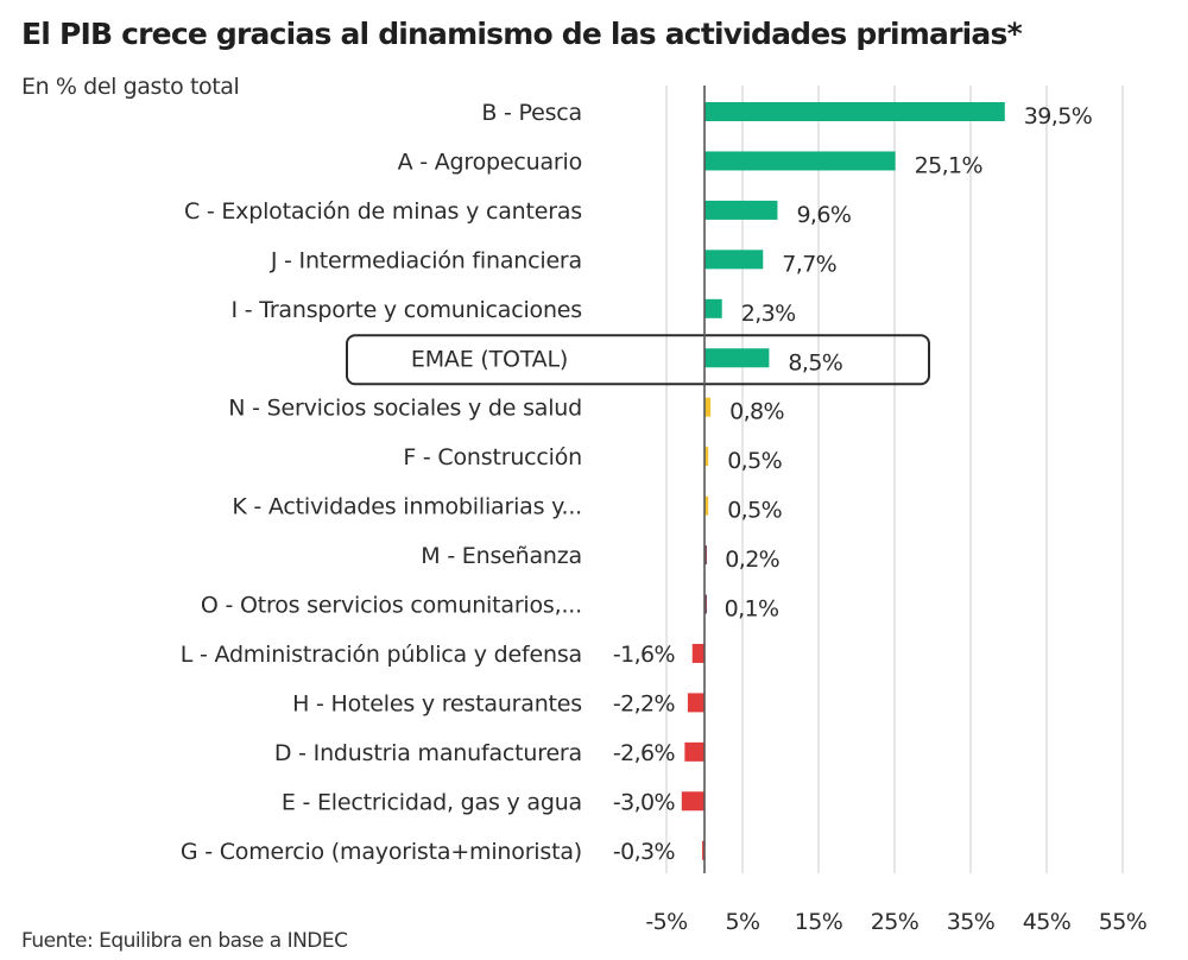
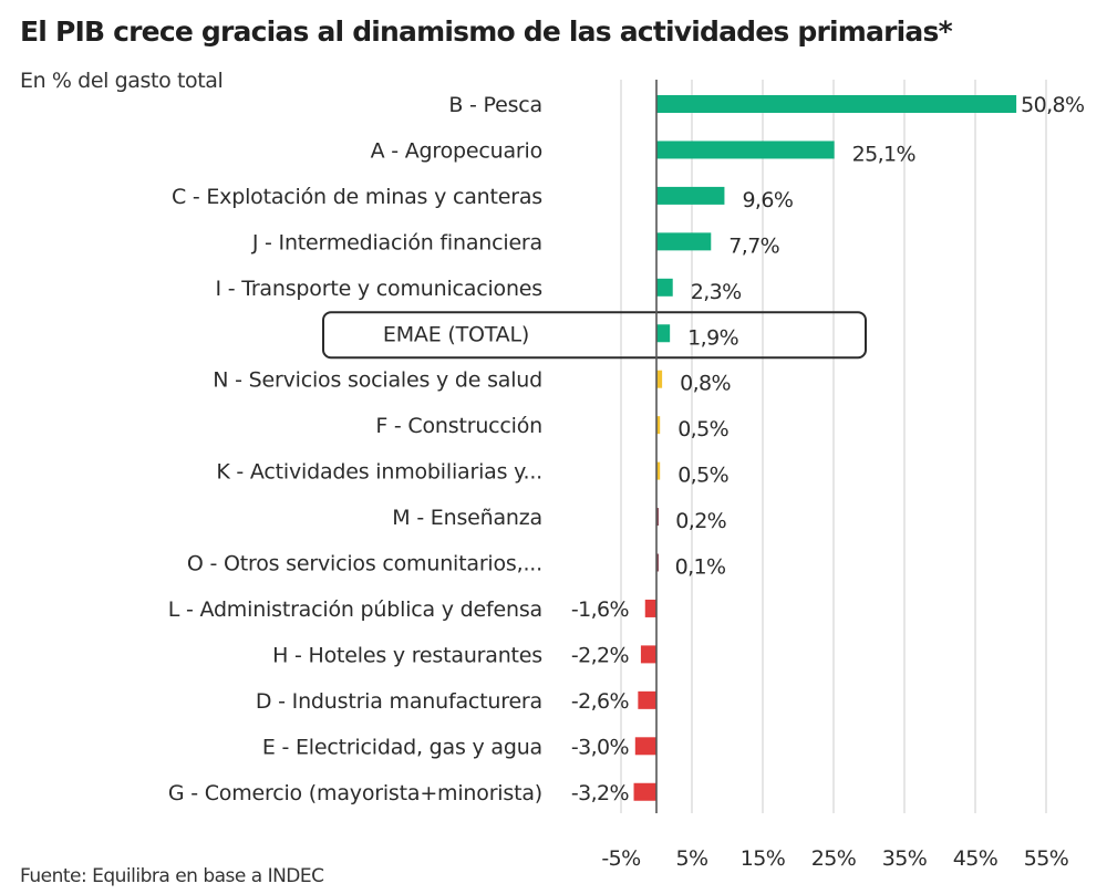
B - Pesca: 39,5% -> 50,8%
EMAE (TOTAL): 8,5% -> 1,9%
G - Comercio (mayorista+minorista): -0,3% -> -3,2%
